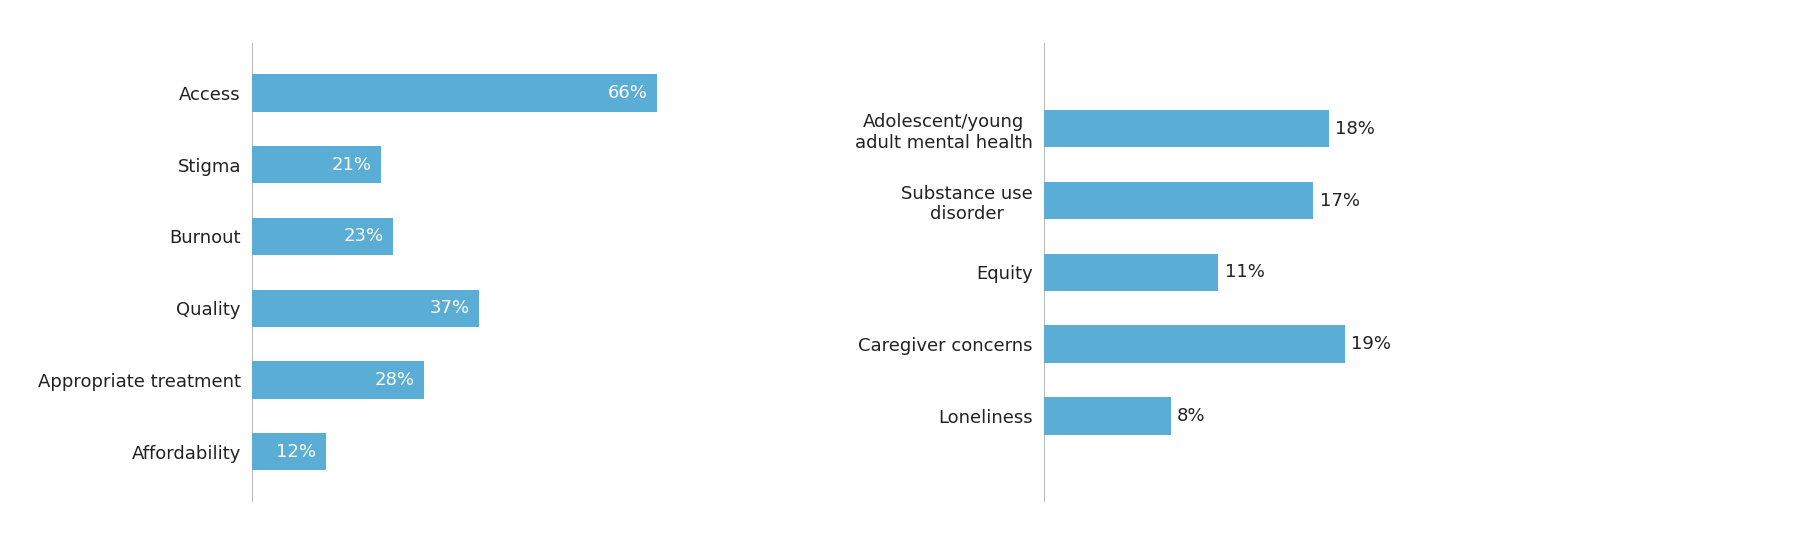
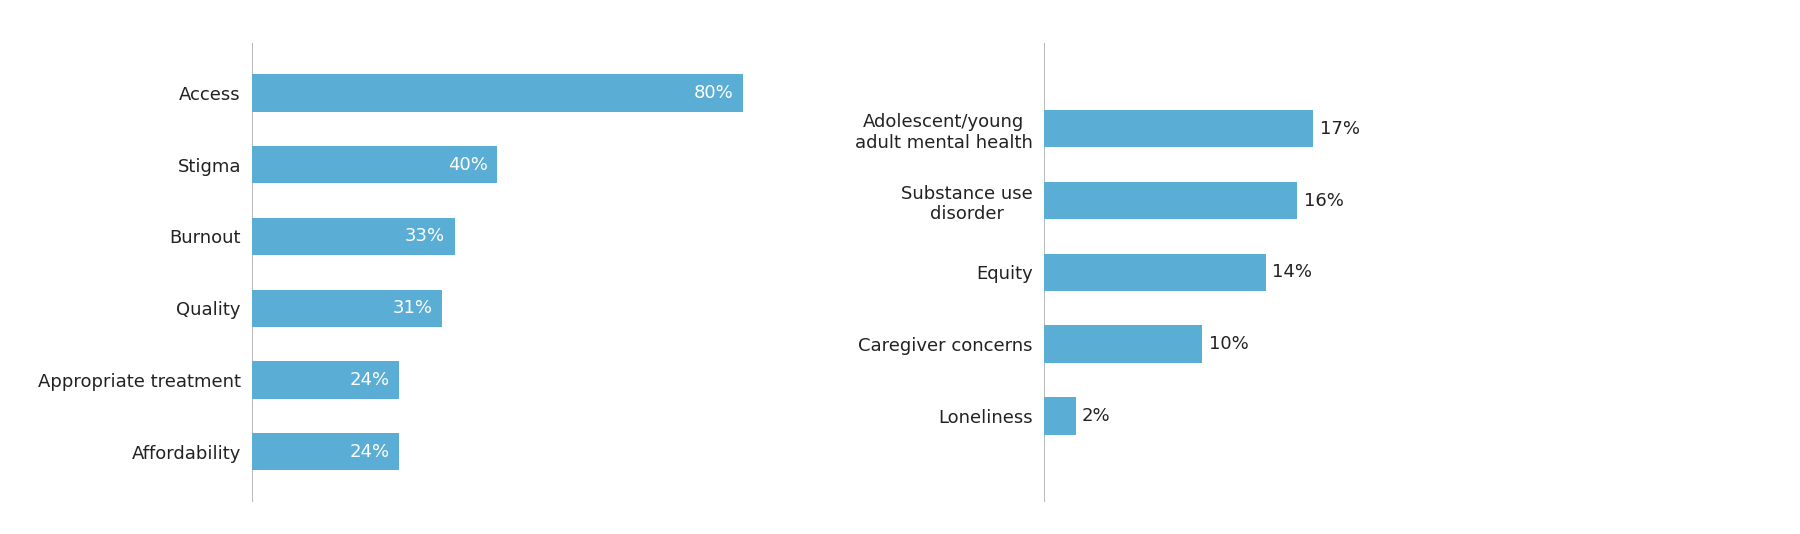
Access: 66% -> 80%
Stigma: 21% -> 40%
Burnout: 23% -> 33%
Quality: 37% -> 31%
Appropriate treatment: 28% -> 24%
Affordability: 12% -> 24%
Adolescent/young adult mental health: 18% -> 17%
Substance use disorder: 17% -> 16%
Equity: 11% -> 14%
Caregiver concerns: 19% -> 10%
Loneliness: 8% -> 2%
